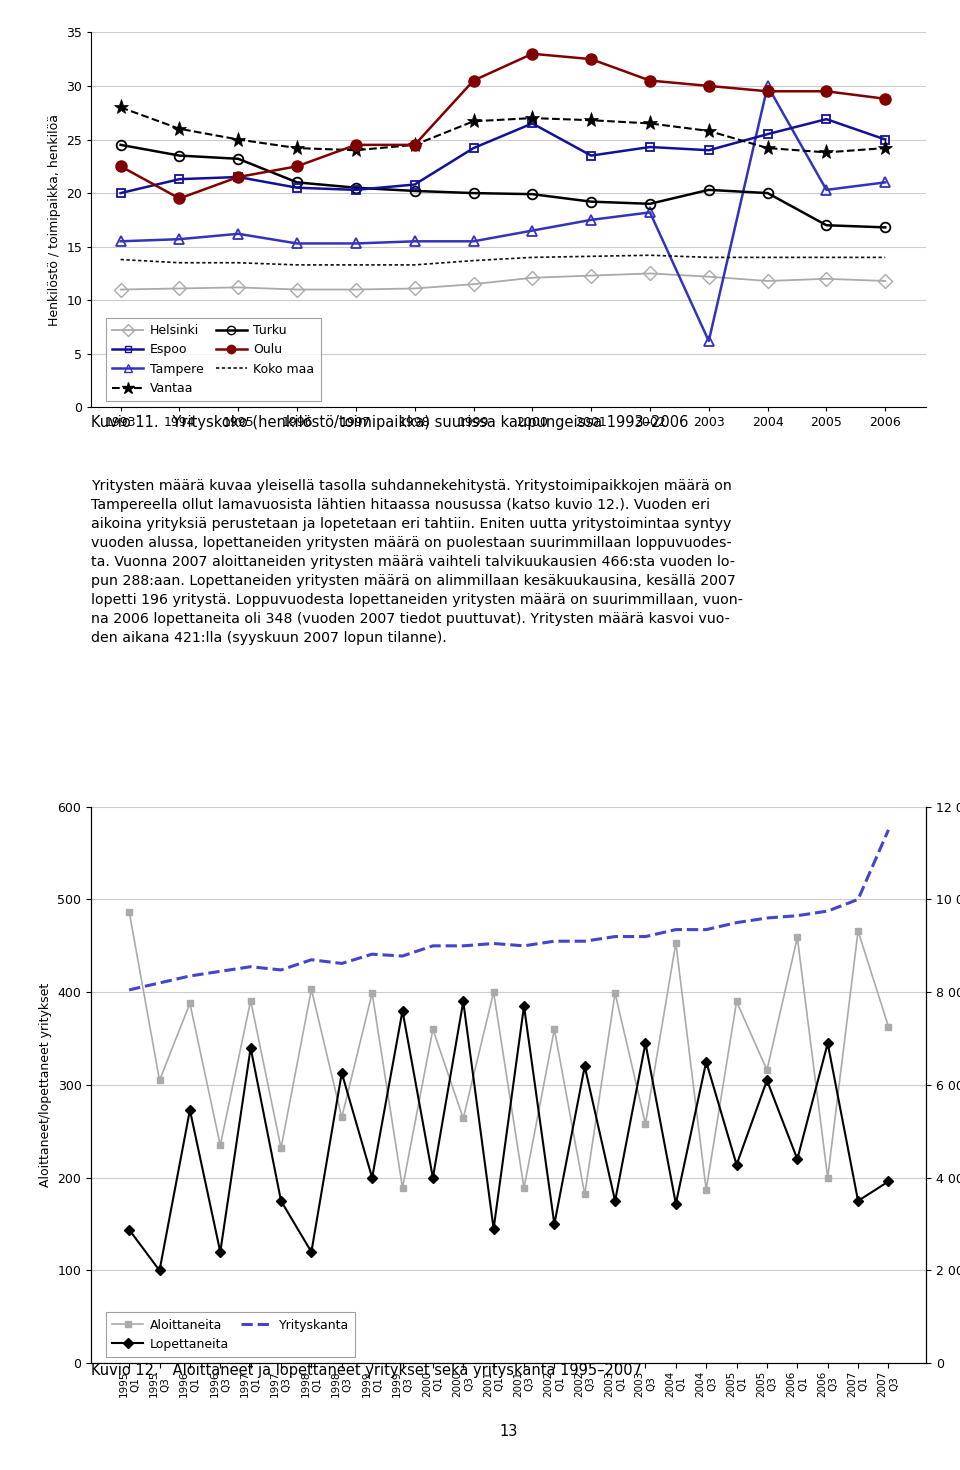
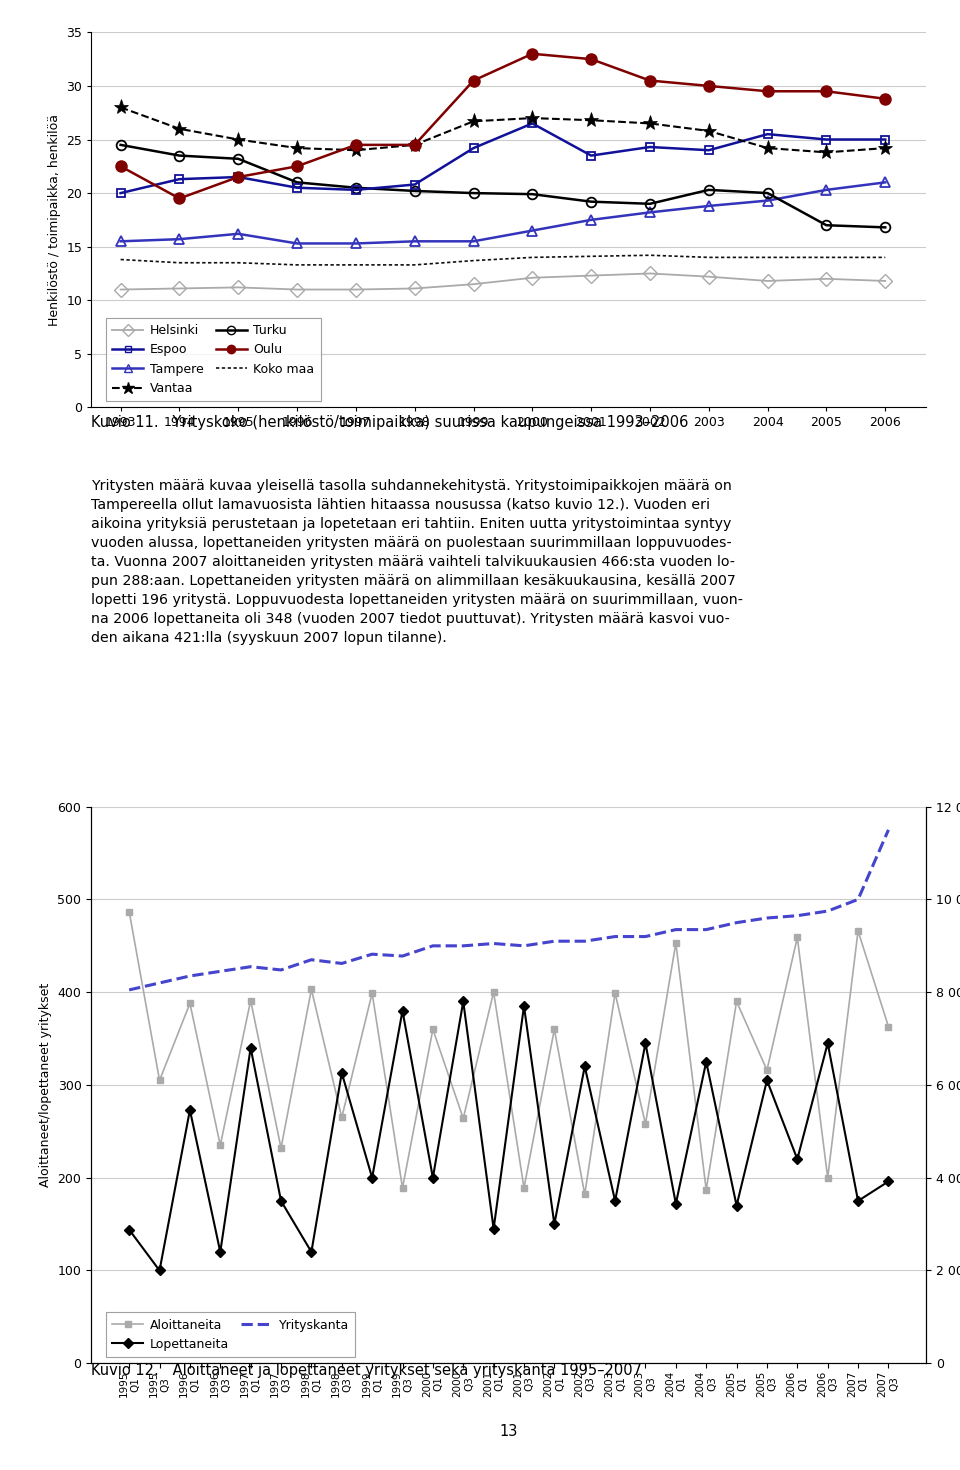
Tampere/2003: 6.2 -> 18.8
Tampere/2004: 30.0 -> 19.3
Espoo/2005: 26.9 -> 25.0
Lopettaneita/2005 Q1: 214 -> 170
